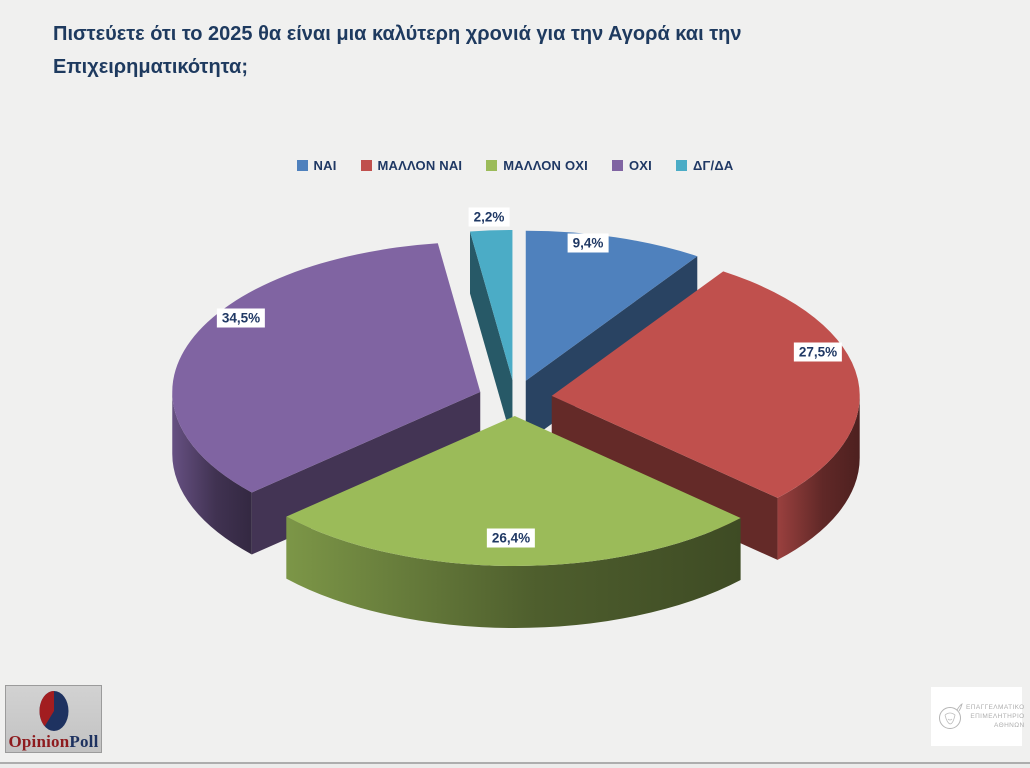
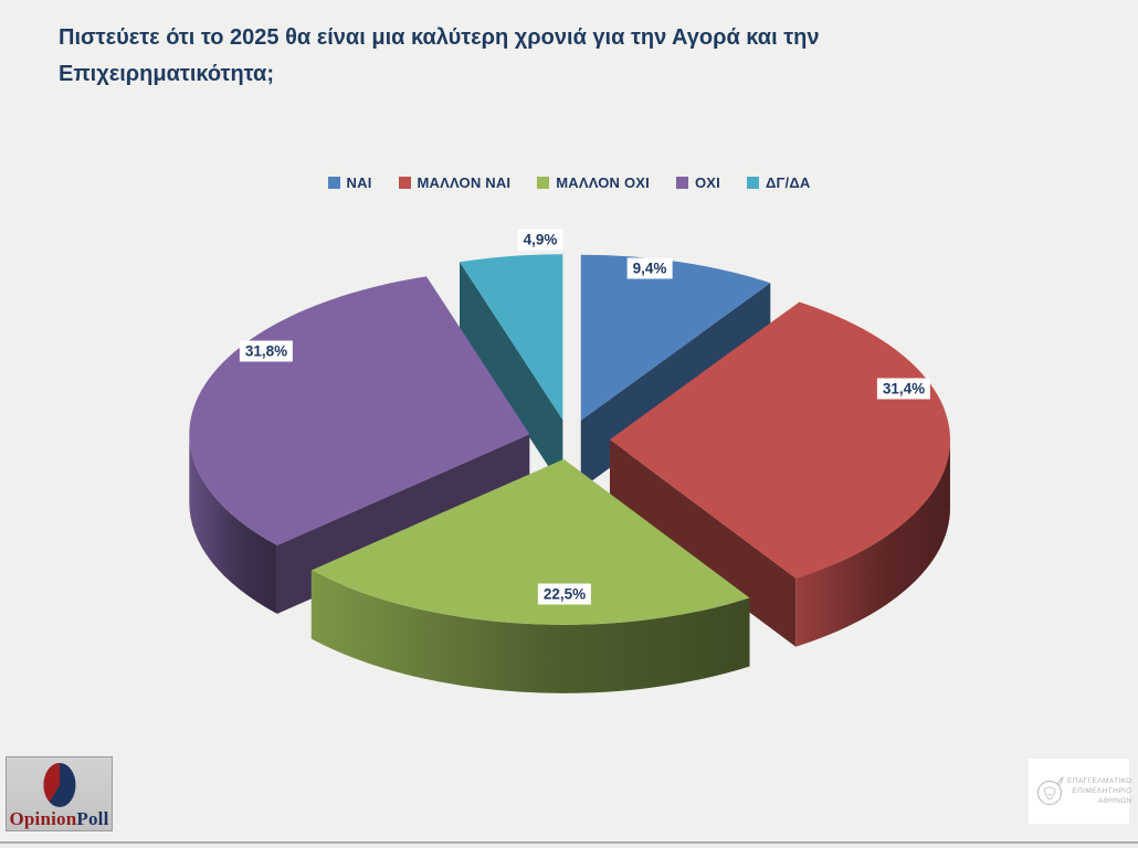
ΜΑΛΛΟΝ ΝΑΙ: 27,5% -> 31,4%
ΜΑΛΛΟΝ ΟΧΙ: 26,4% -> 22,5%
ΟΧΙ: 34,5% -> 31,8%
ΔΓ/ΔΑ: 2,2% -> 4,9%
